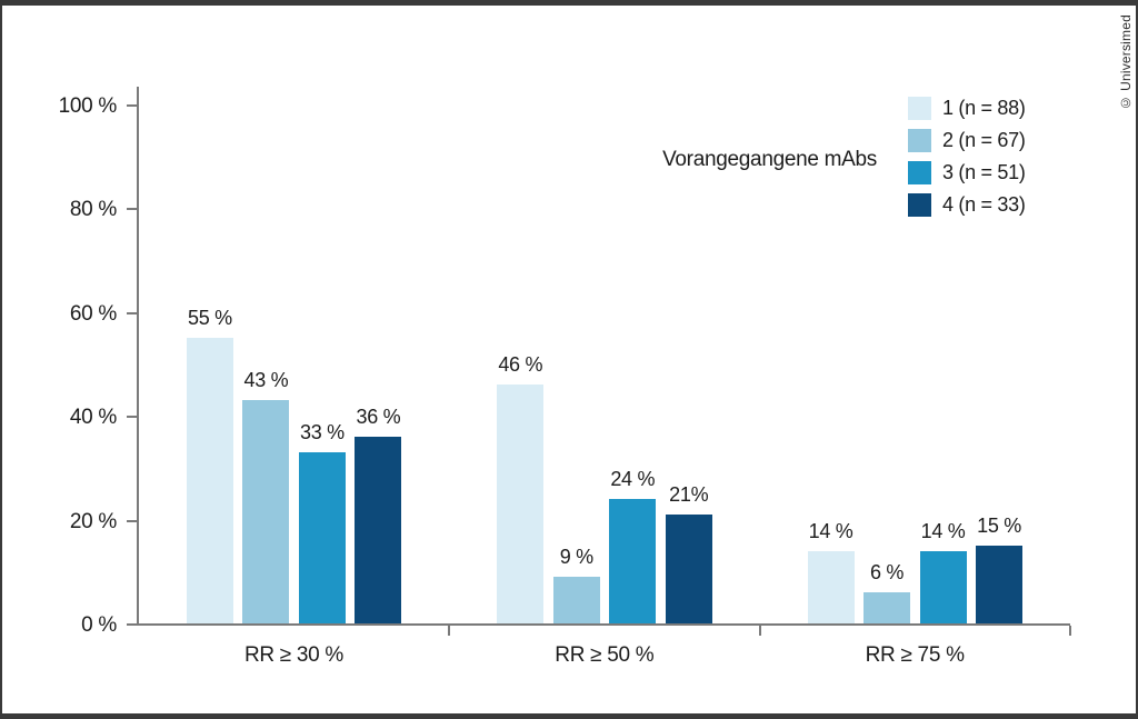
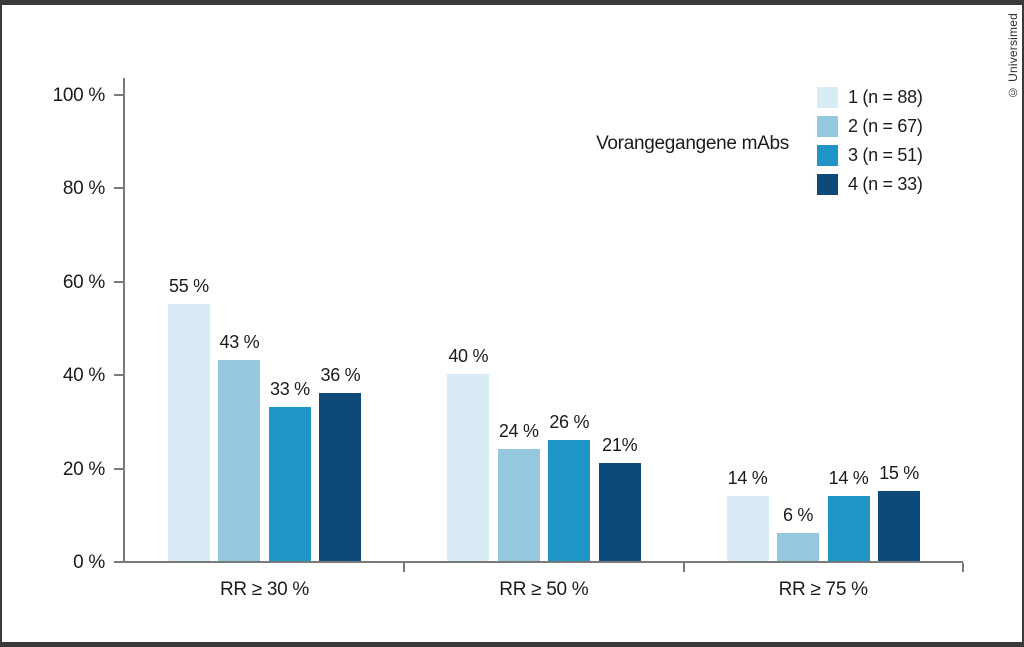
1 (n = 88)/RR ≥ 50 %: 46 -> 40
2 (n = 67)/RR ≥ 50 %: 9 -> 24
3 (n = 51)/RR ≥ 50 %: 24 -> 26
